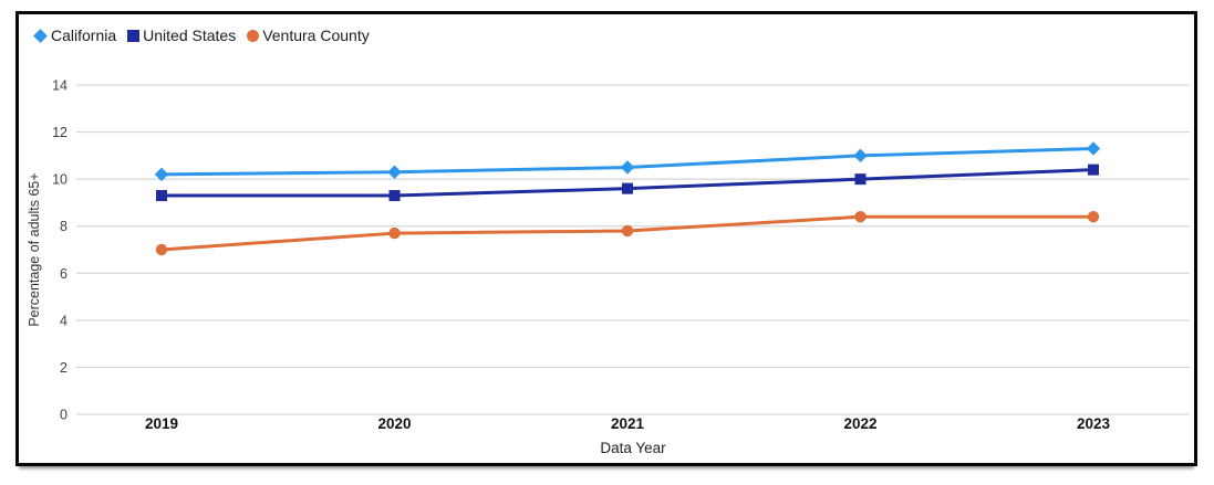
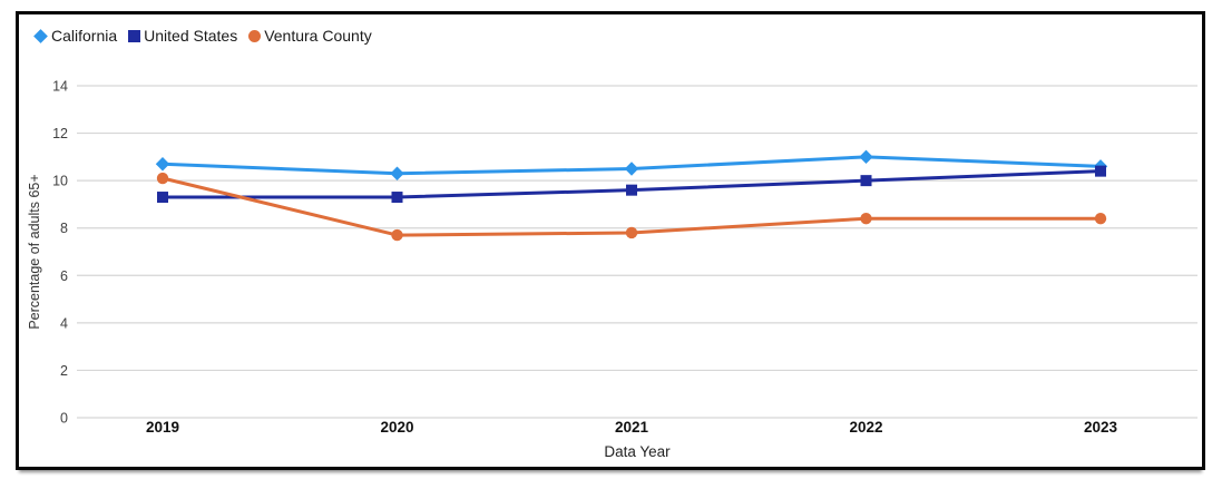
California/2019: 10.2 -> 10.7
Ventura County/2019: 7.0 -> 10.1
California/2023: 11.3 -> 10.6
